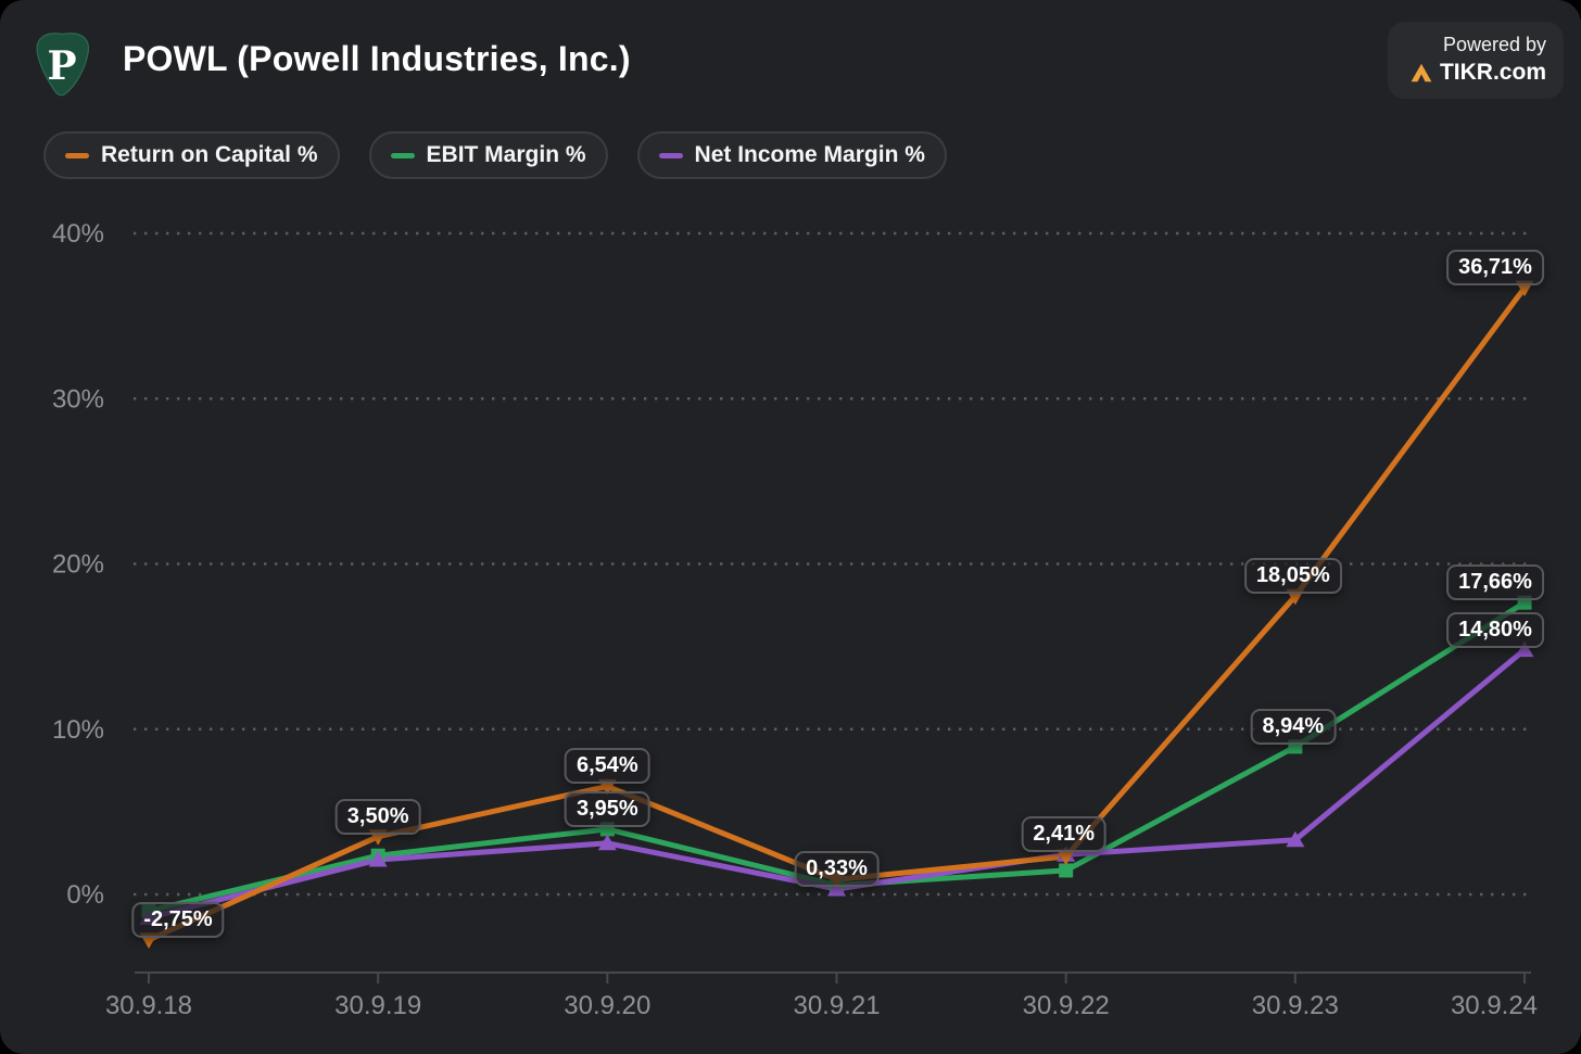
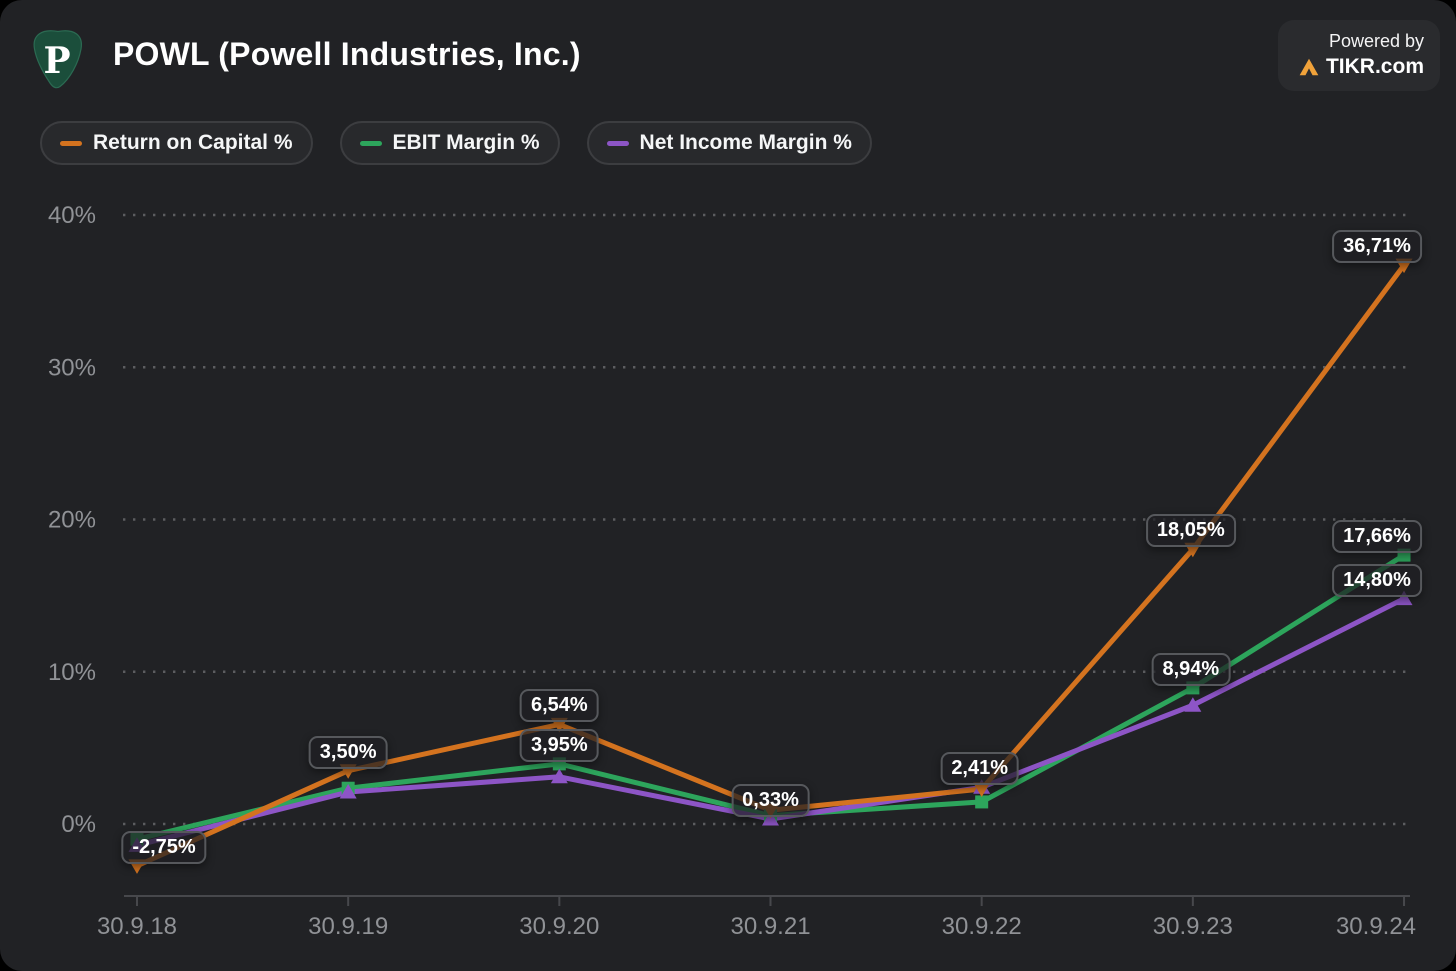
Net Income Margin %/30.9.23: 3.3% -> 7.8%
